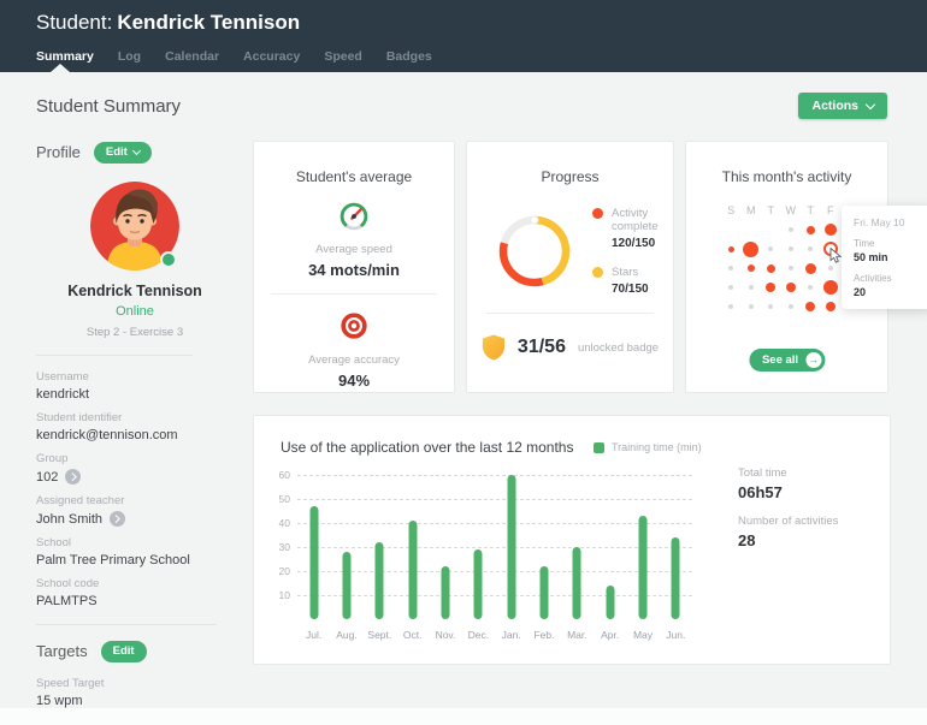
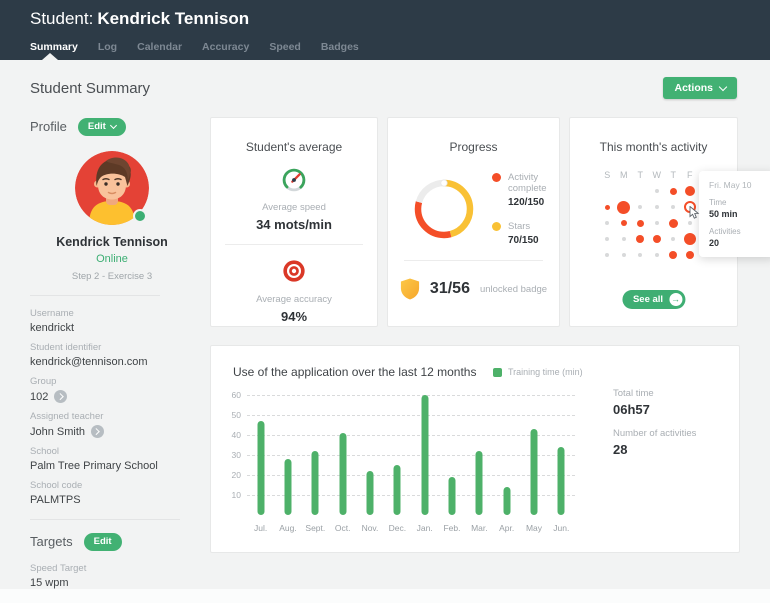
Dec.: 29 -> 25
Feb.: 22 -> 19
Mar.: 30 -> 32
